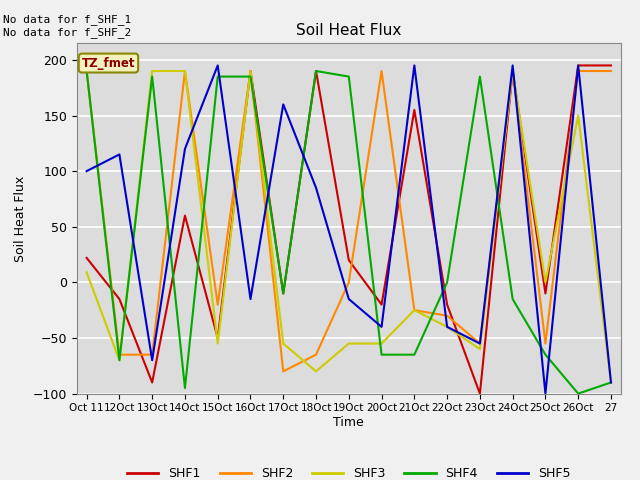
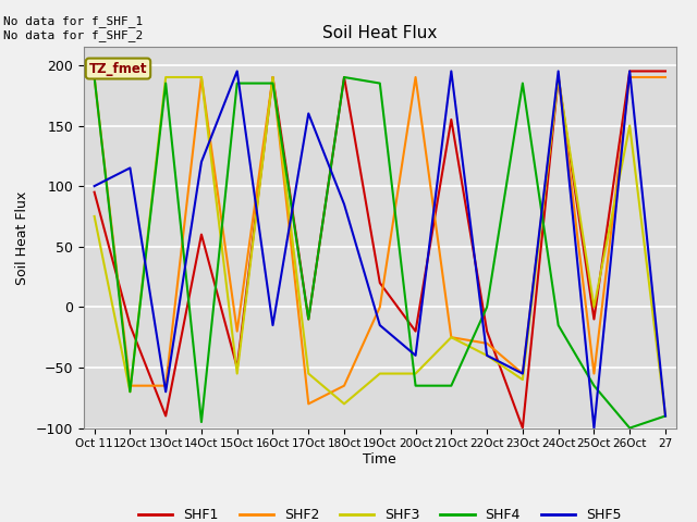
SHF1/Oct 11: 22 -> 95
SHF3/Oct 11: 9 -> 75
